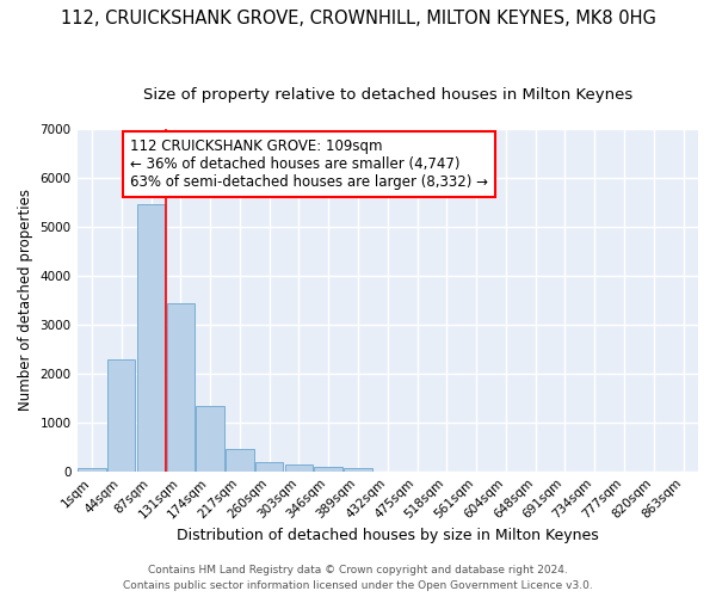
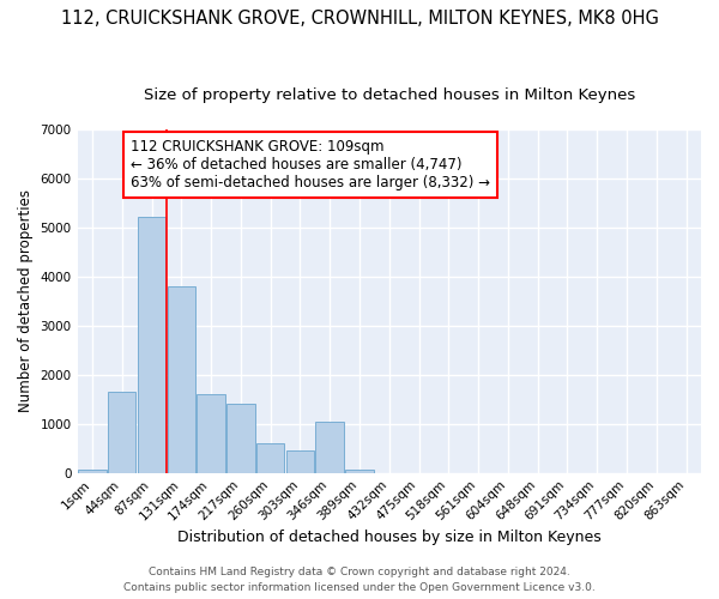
44sqm: 2280 -> 1650
87sqm: 5450 -> 5200
131sqm: 3420 -> 3800
174sqm: 1330 -> 1600
217sqm: 460 -> 1400
260sqm: 190 -> 600
303sqm: 150 -> 450
346sqm: 80 -> 1050
